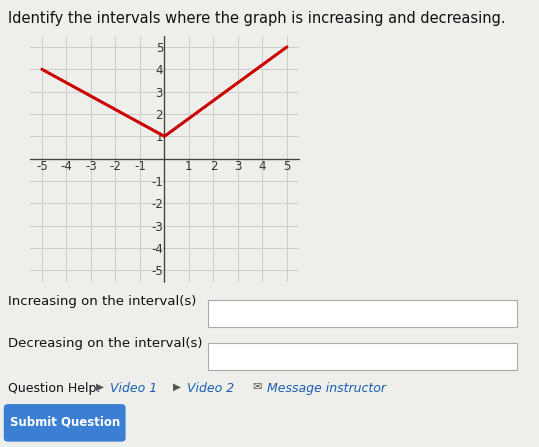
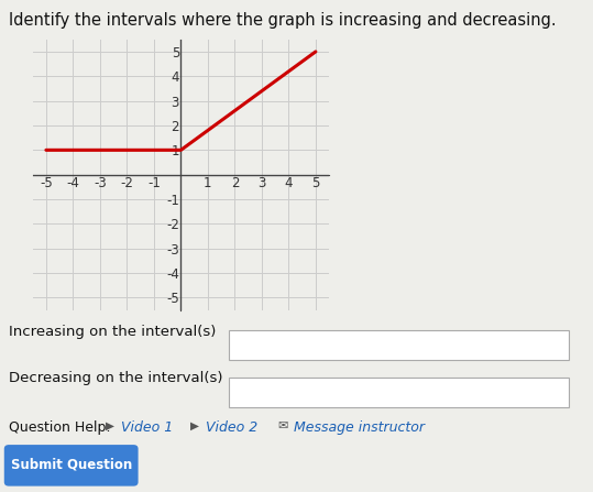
-5: 4 -> 1
